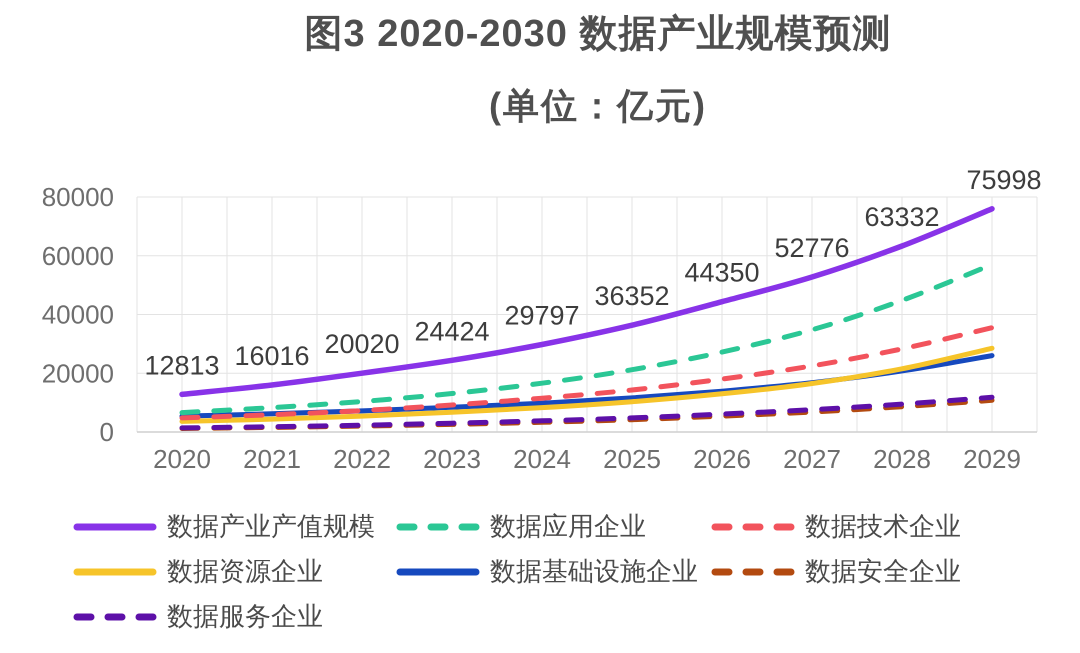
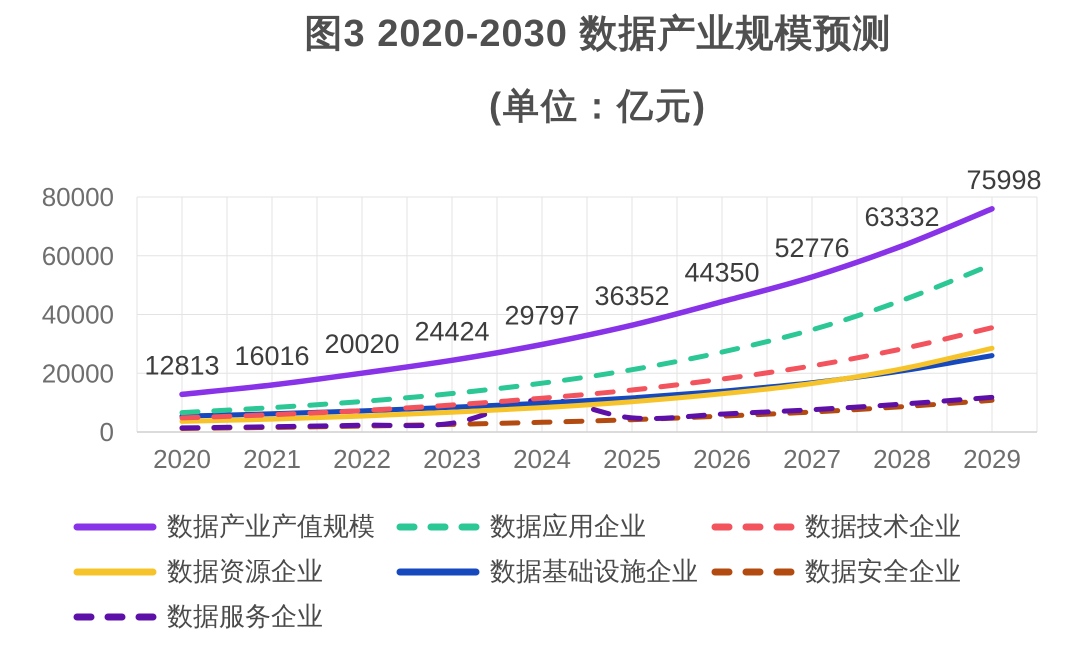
数据服务企业/2024: 4000 -> 11000
